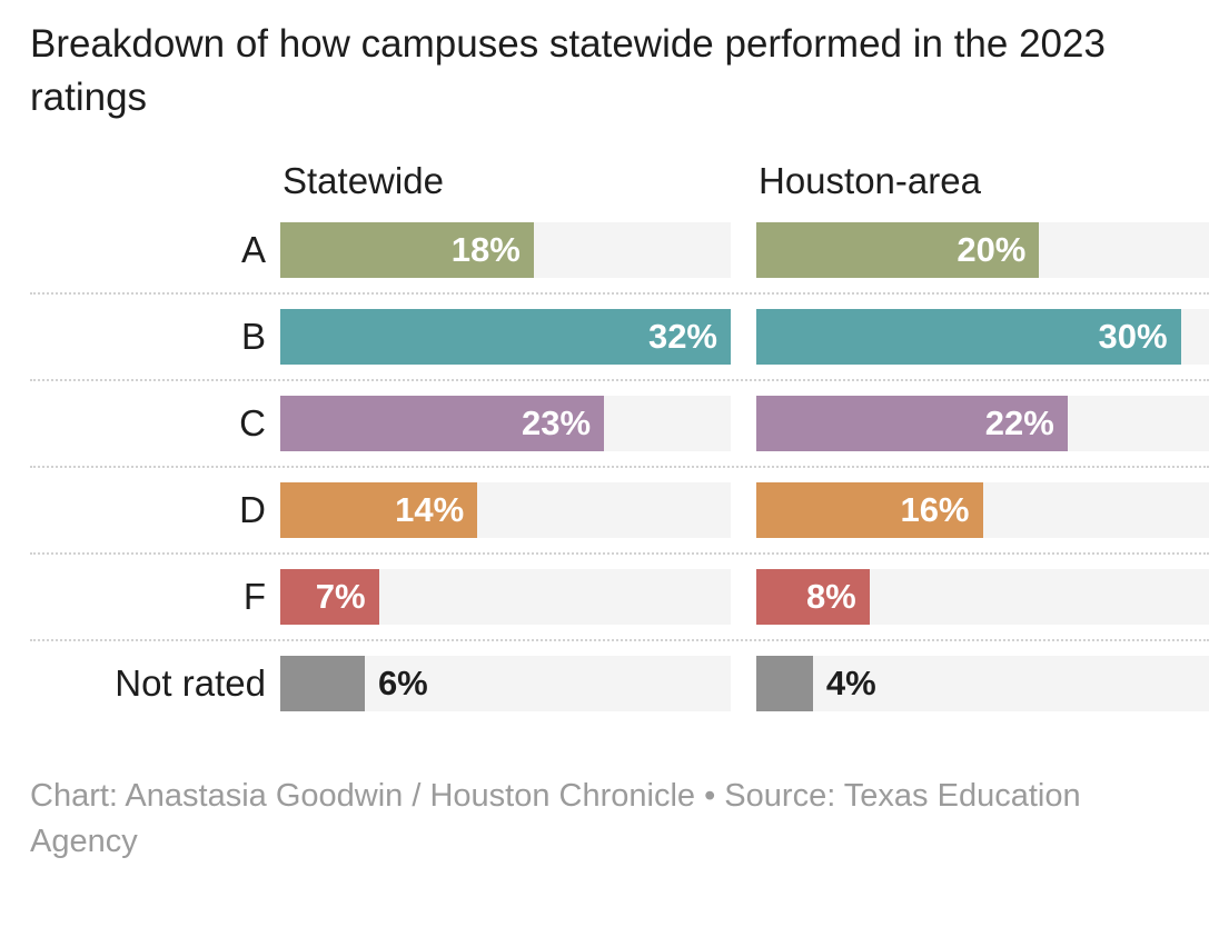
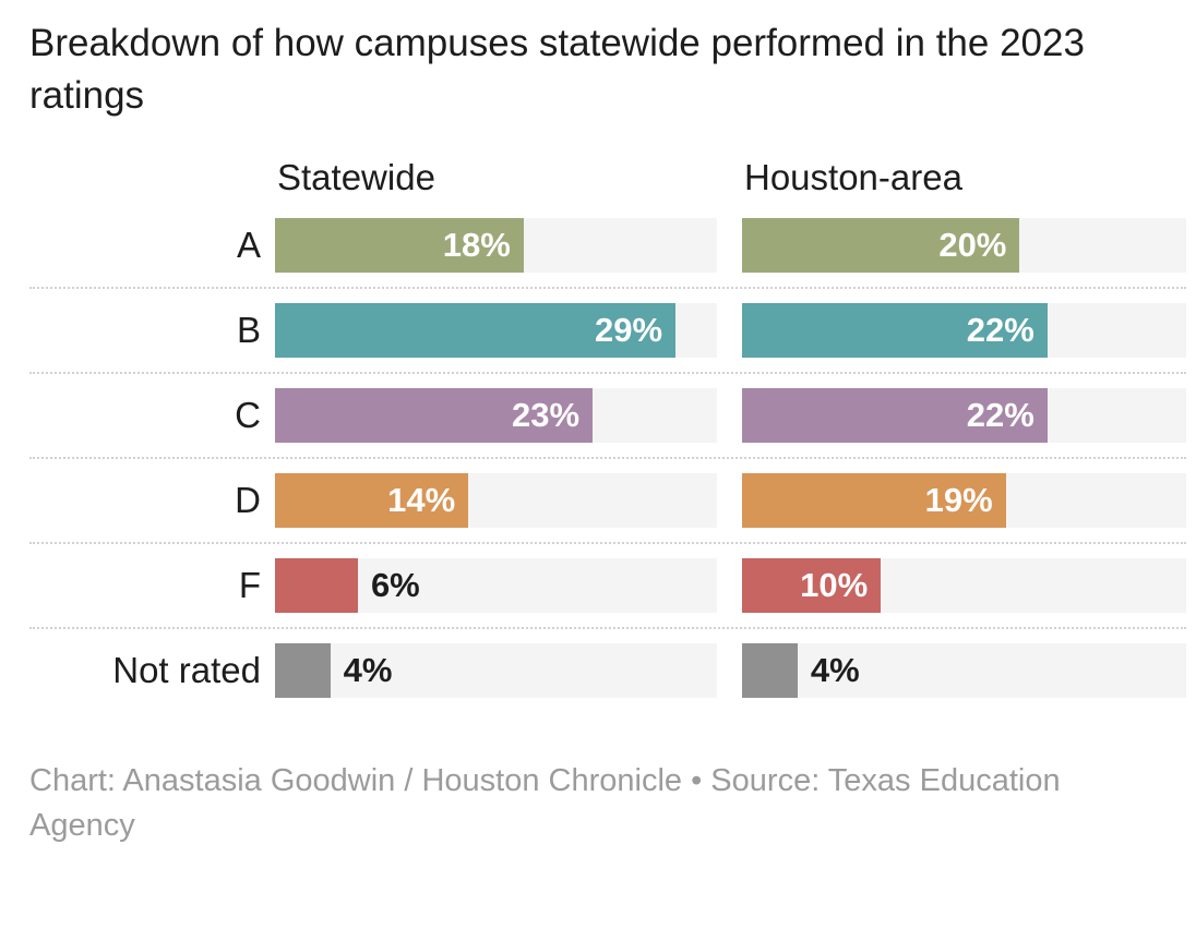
Statewide/B: 32% -> 29%
Houston-area/B: 30% -> 22%
Houston-area/D: 16% -> 19%
Statewide/F: 7% -> 6%
Houston-area/F: 8% -> 10%
Statewide/Not rated: 6% -> 4%
